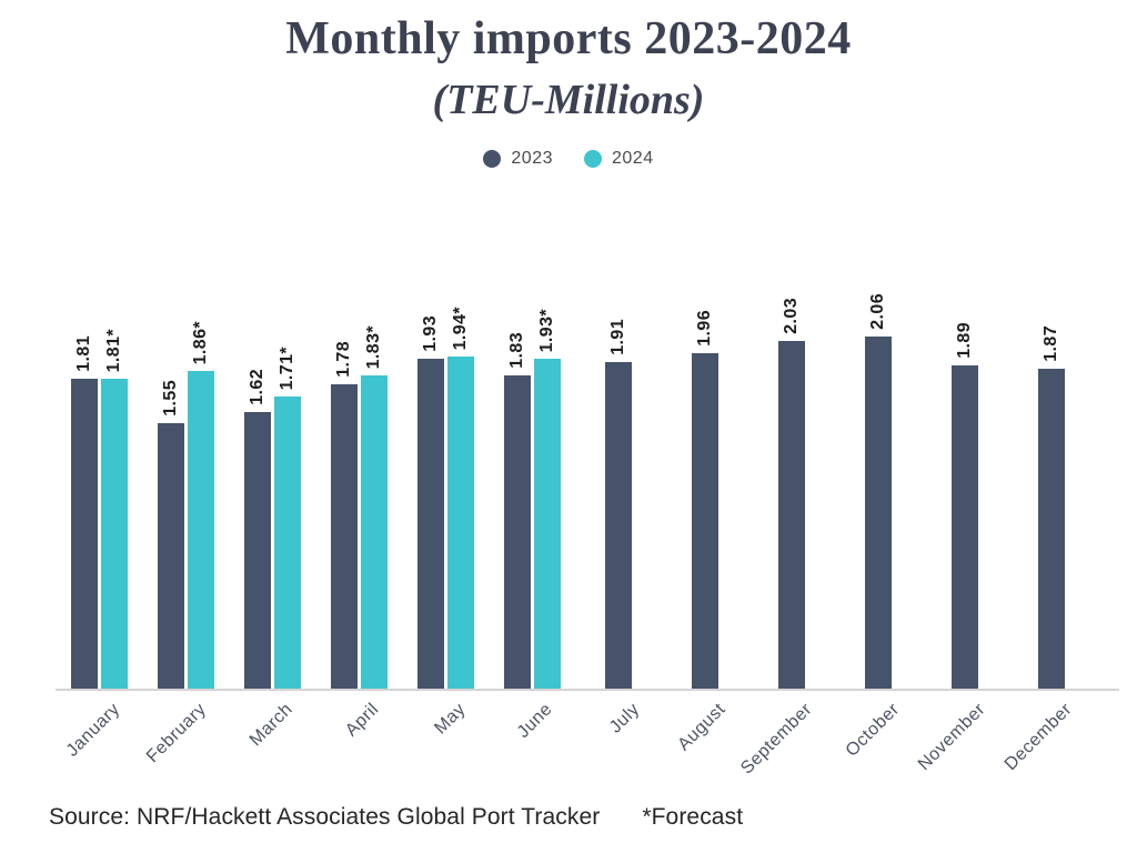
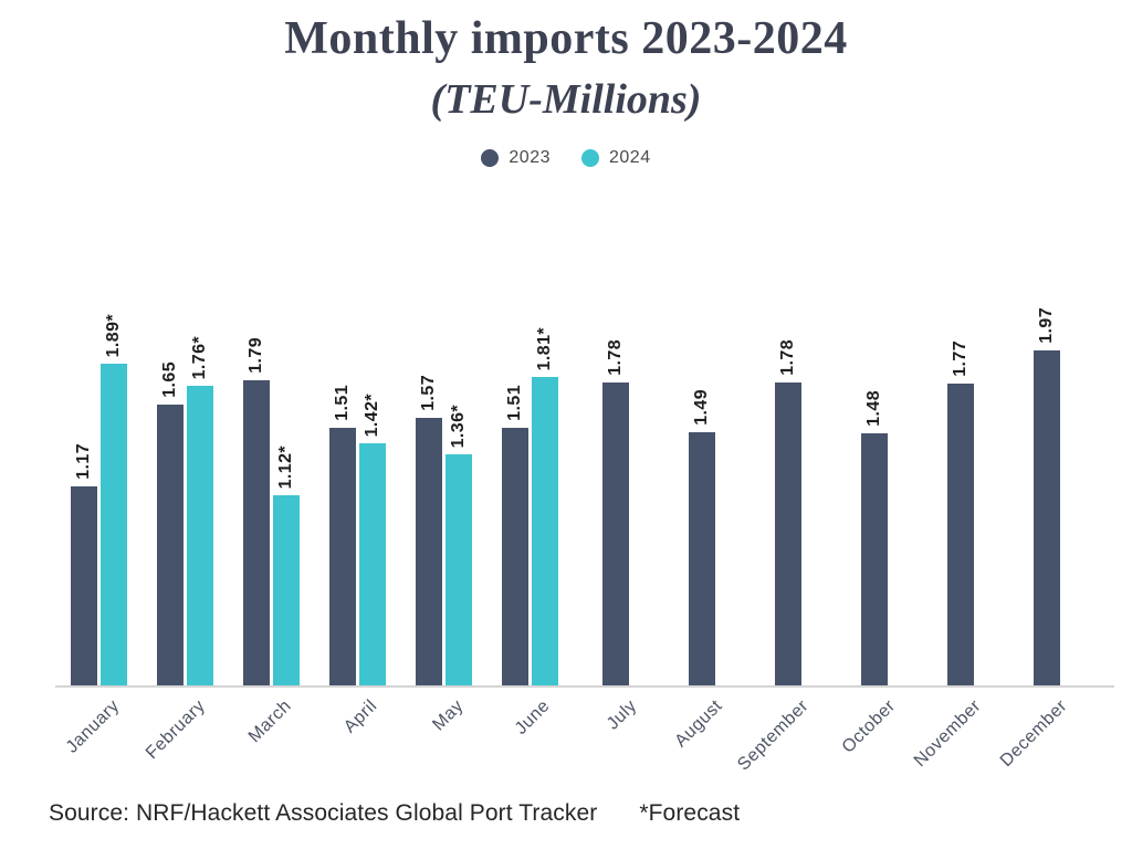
2023/January: 1.81 -> 1.17
2024/January: 1.81 -> 1.89
2023/February: 1.55 -> 1.65
2024/February: 1.86 -> 1.76
2023/March: 1.62 -> 1.79
2024/March: 1.71 -> 1.12
2023/April: 1.78 -> 1.51
2024/April: 1.83 -> 1.42
2023/May: 1.93 -> 1.57
2024/May: 1.94 -> 1.36
2023/June: 1.83 -> 1.51
2024/June: 1.93 -> 1.81
2023/July: 1.91 -> 1.78
2023/August: 1.96 -> 1.49
2023/September: 2.03 -> 1.78
2023/October: 2.06 -> 1.48
2023/November: 1.89 -> 1.77
2023/December: 1.87 -> 1.97
